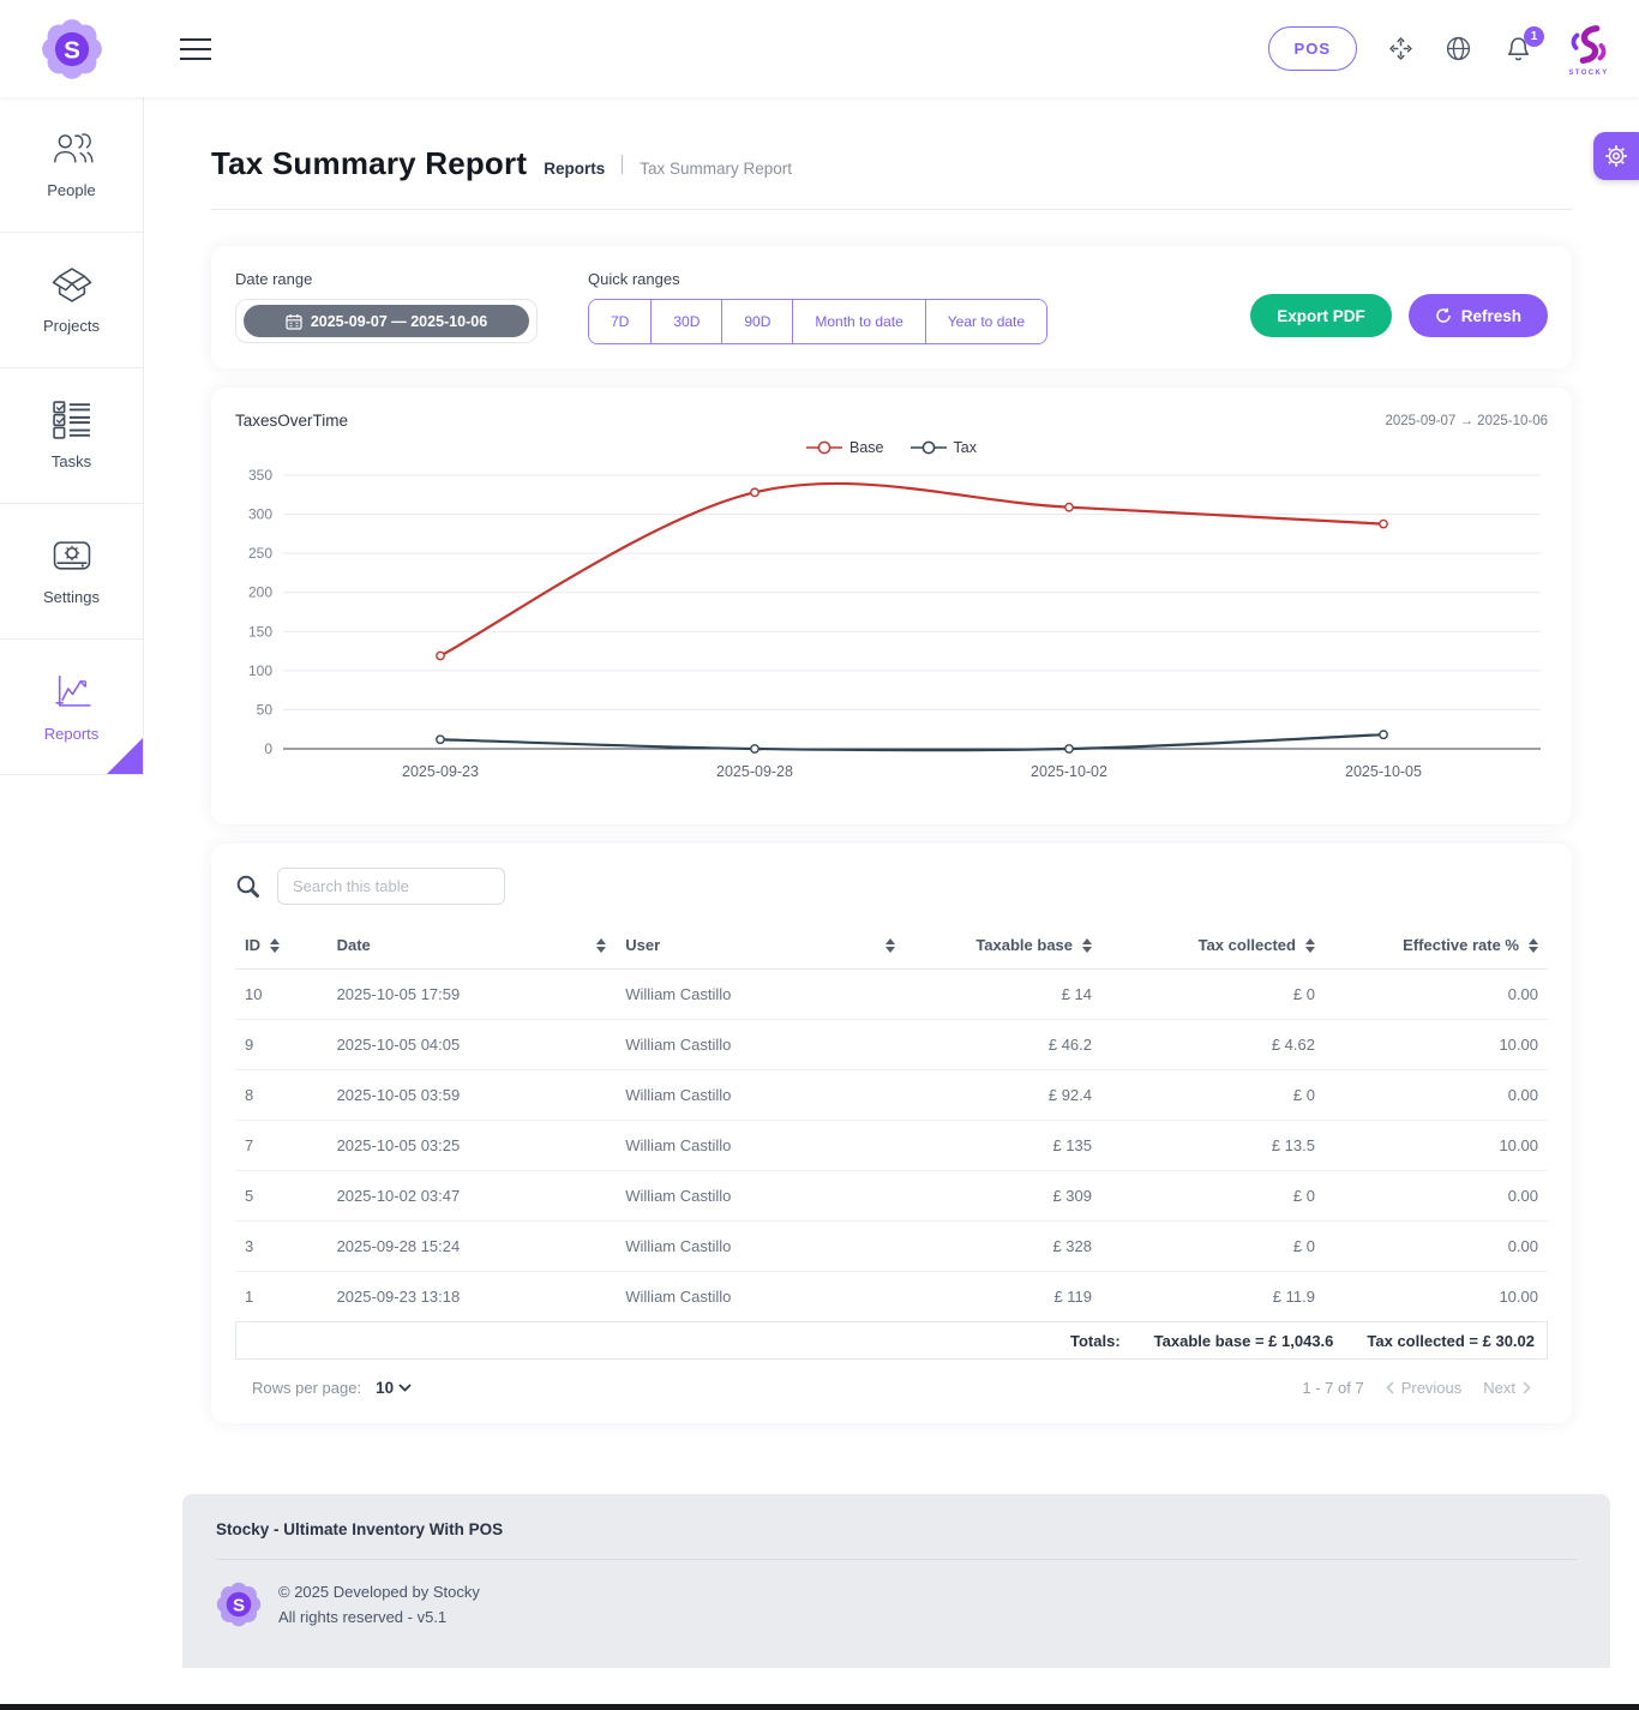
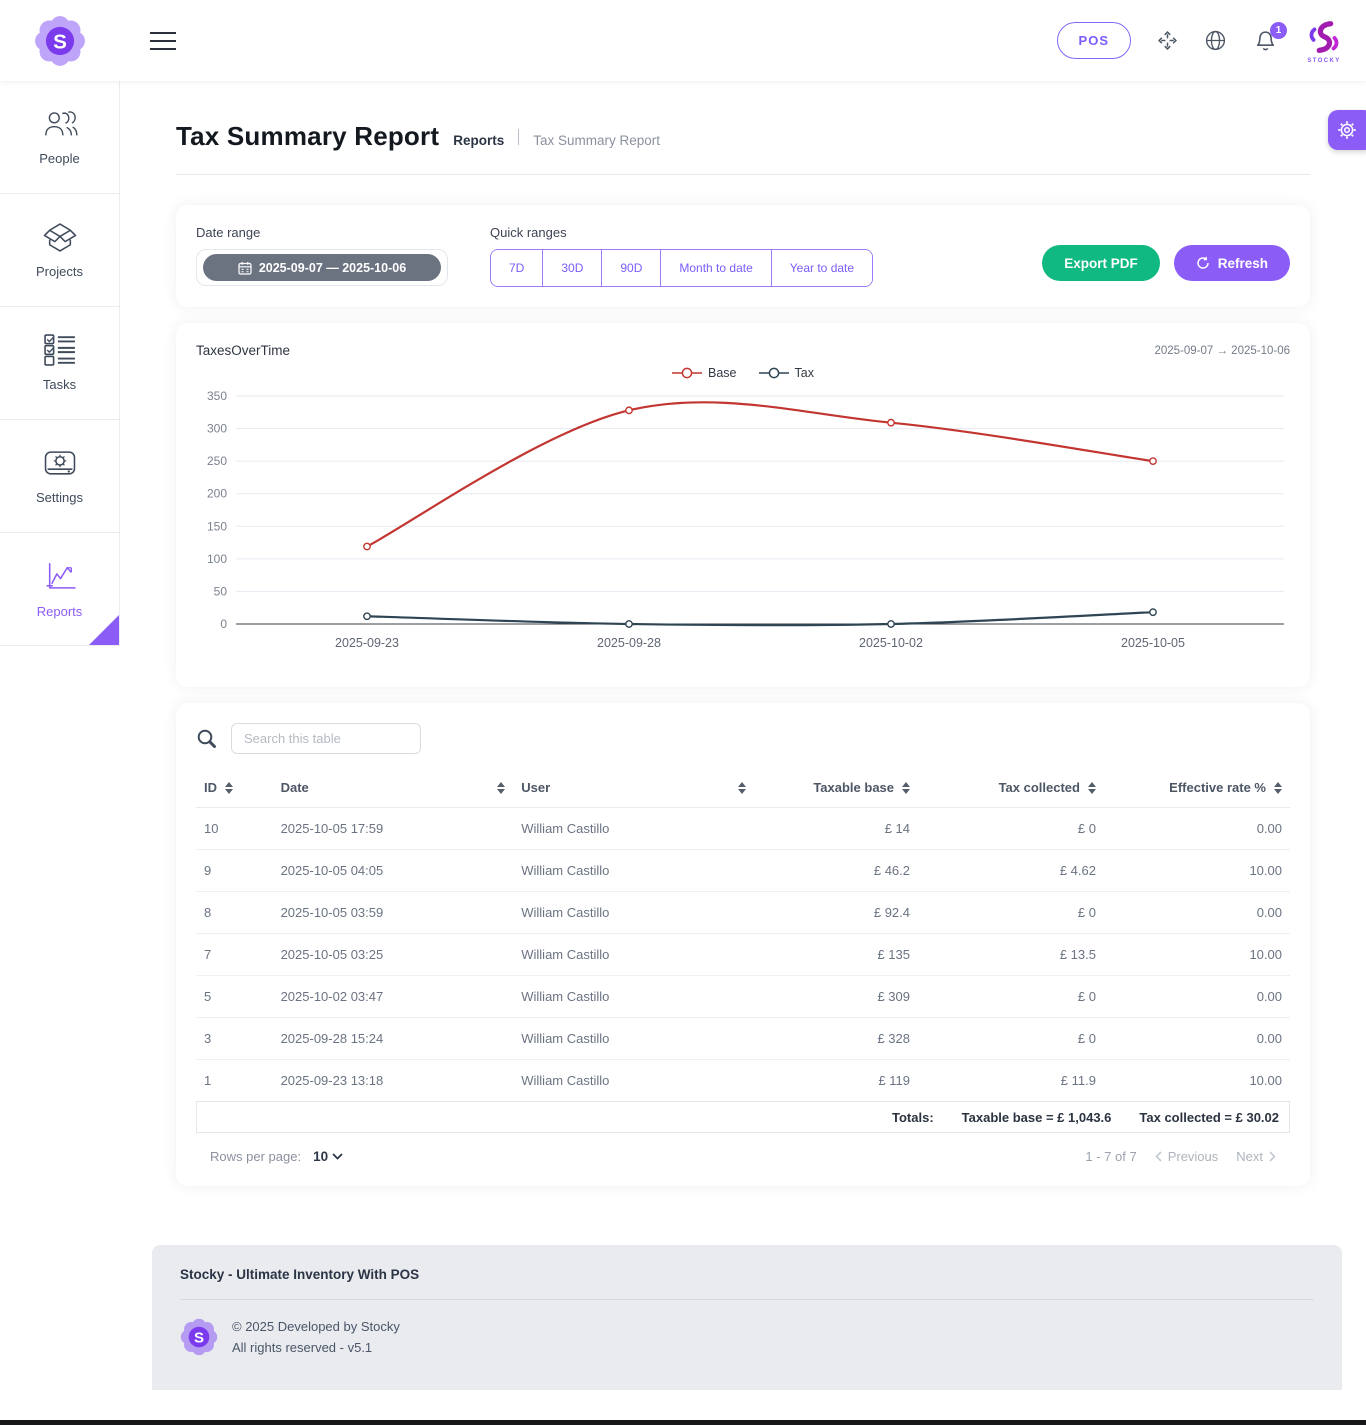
Base/2025-10-05: 290 -> 250
